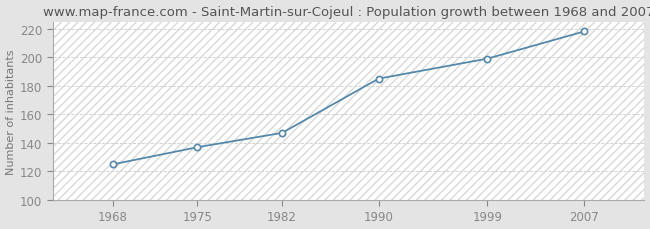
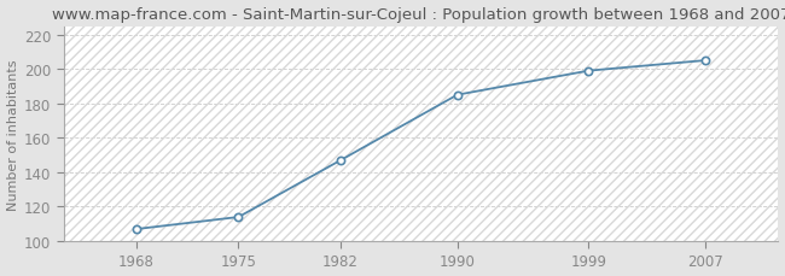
1968: 125 -> 107
1975: 137 -> 114
2007: 218 -> 205
